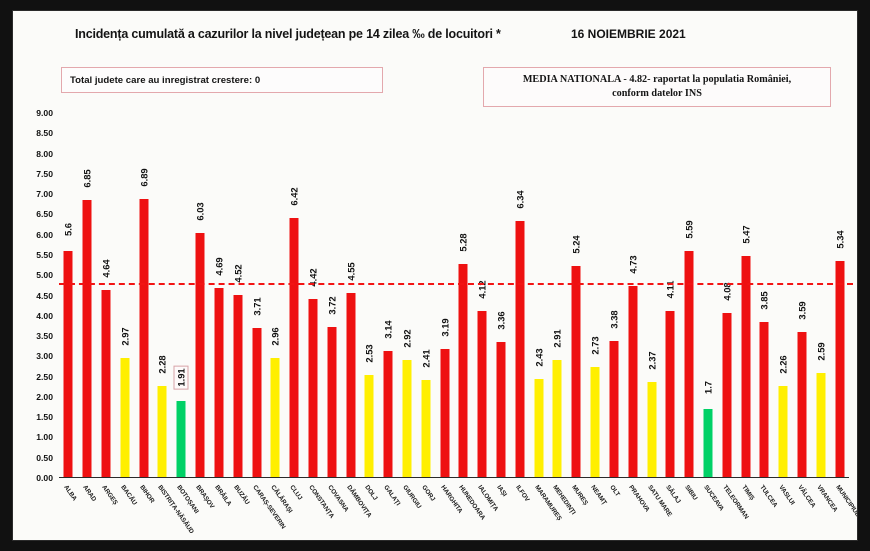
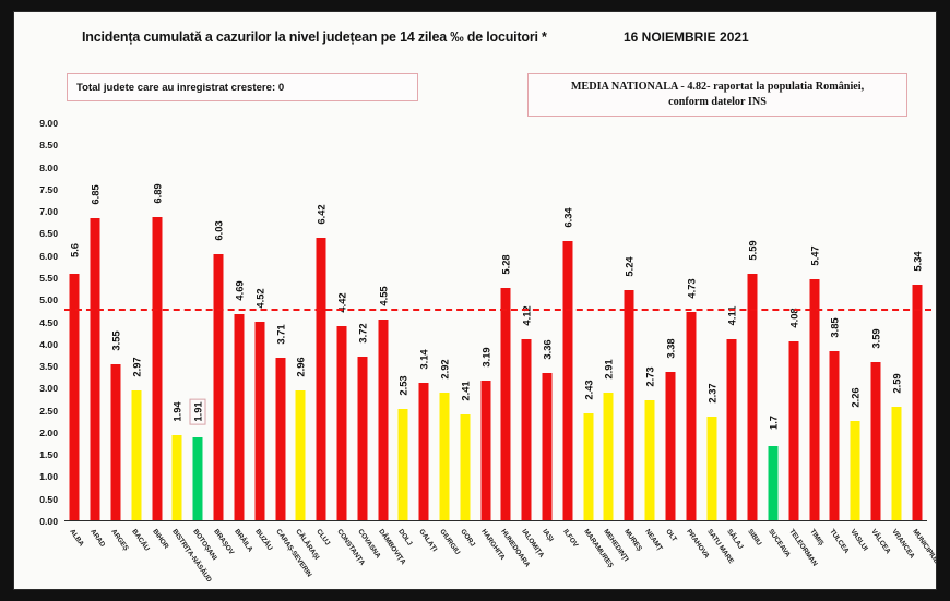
ARGEȘ: 4.64 -> 3.55
BISTRIȚA-NĂSĂUD: 2.28 -> 1.94
